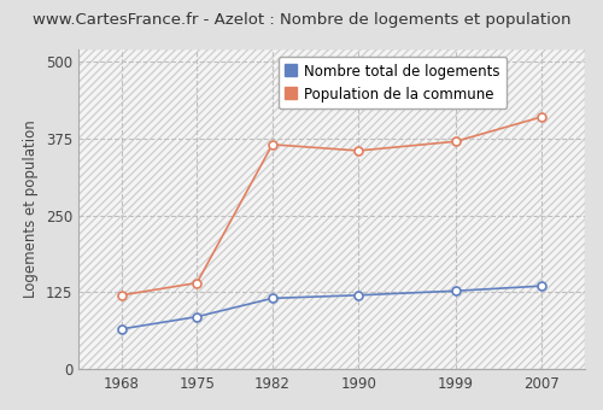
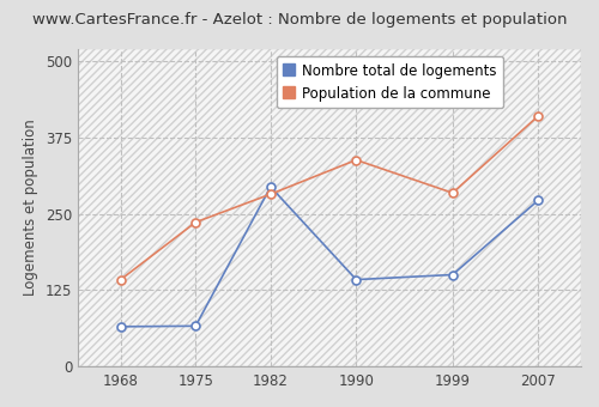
Population de la commune/1968: 120 -> 142
Nombre total de logements/1975: 85 -> 66
Population de la commune/1975: 140 -> 236
Nombre total de logements/1982: 115 -> 294
Population de la commune/1982: 365 -> 282
Nombre total de logements/1990: 120 -> 142
Population de la commune/1990: 355 -> 338
Nombre total de logements/1999: 127 -> 150
Population de la commune/1999: 370 -> 284
Nombre total de logements/2007: 135 -> 272
